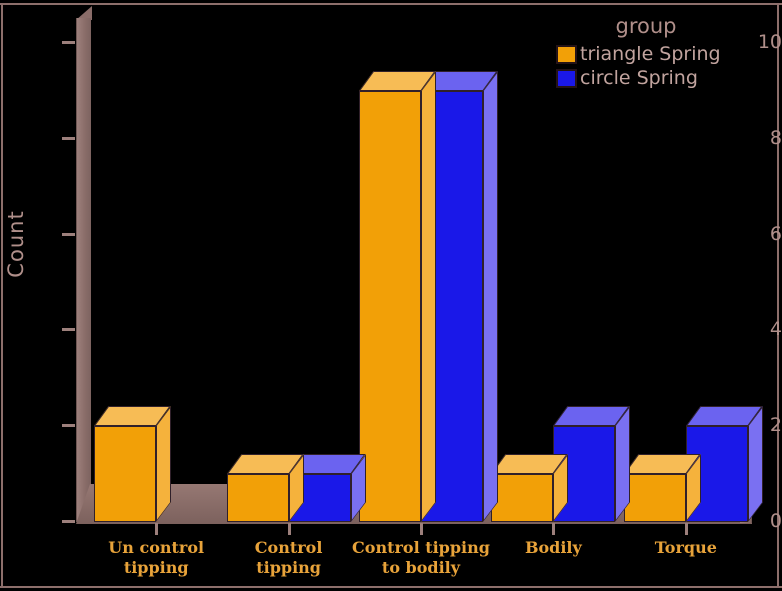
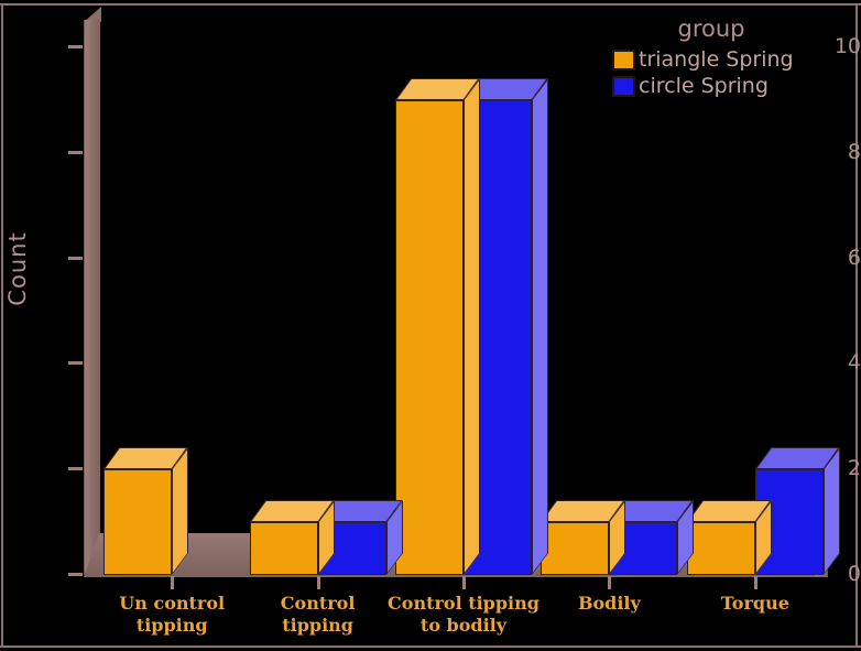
circle Spring/Bodily: 2 -> 1
